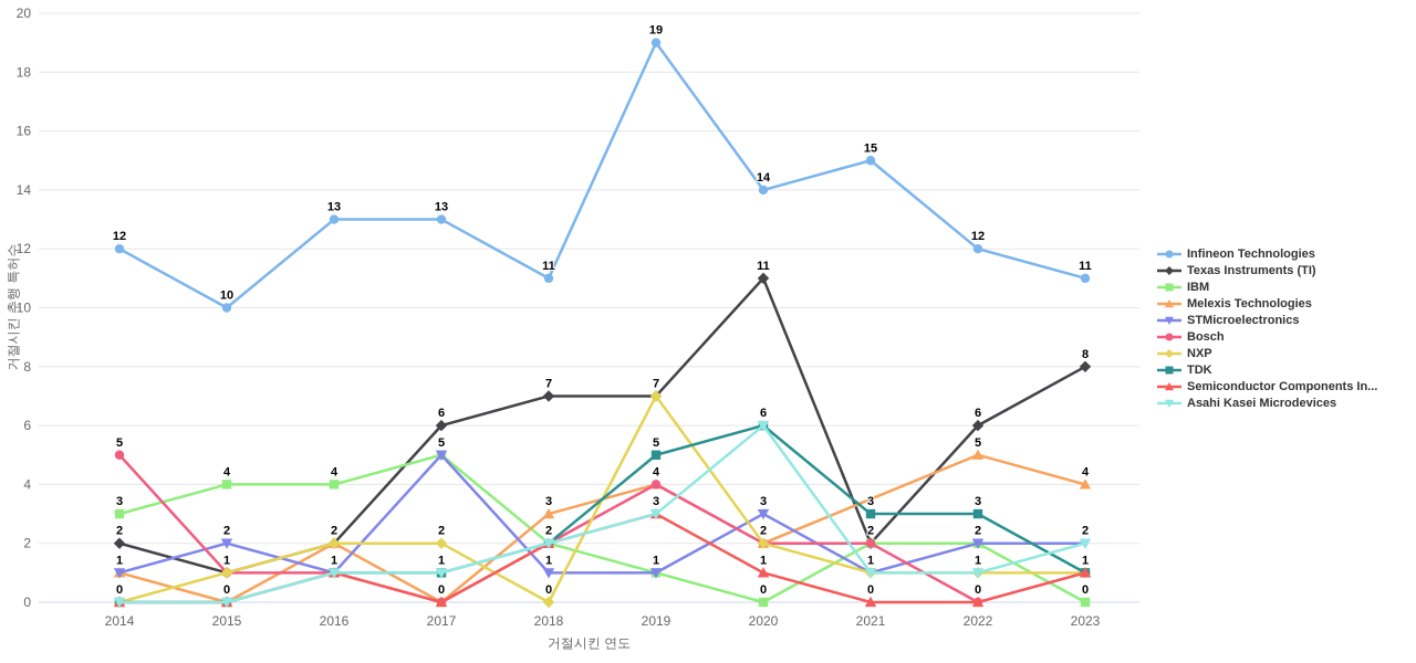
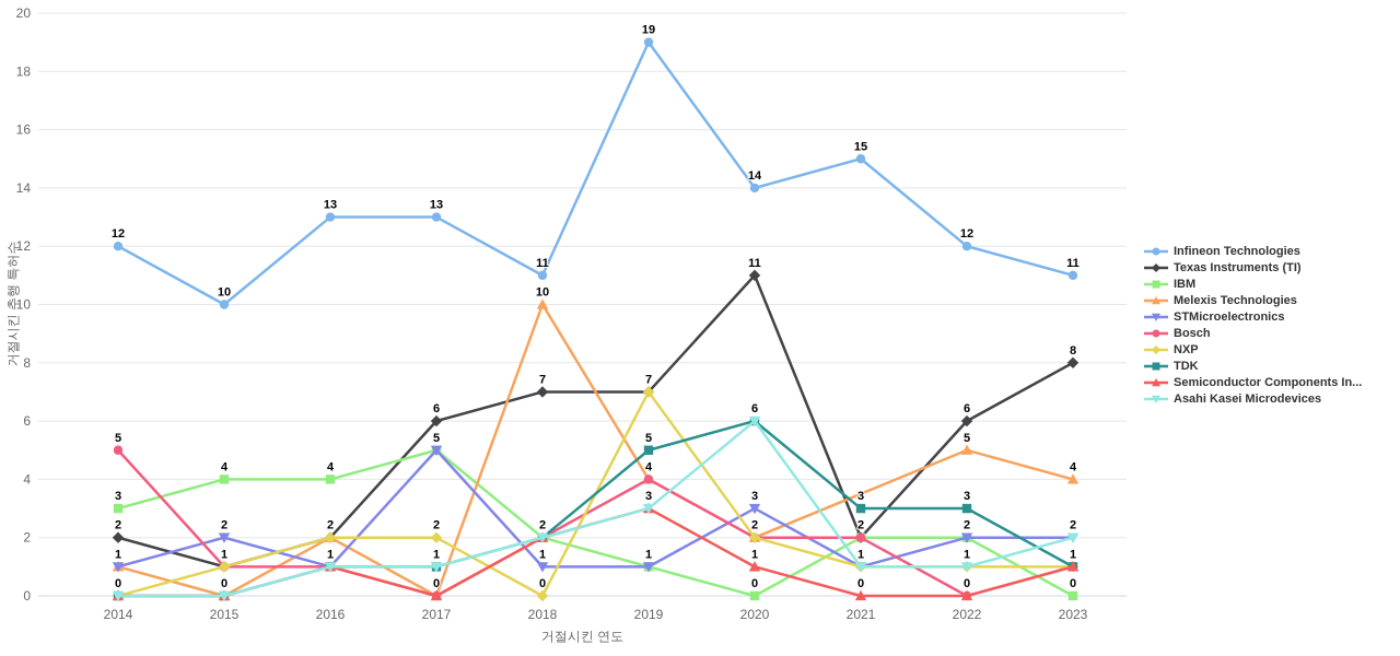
Melexis Technologies/2018: 3 -> 10
